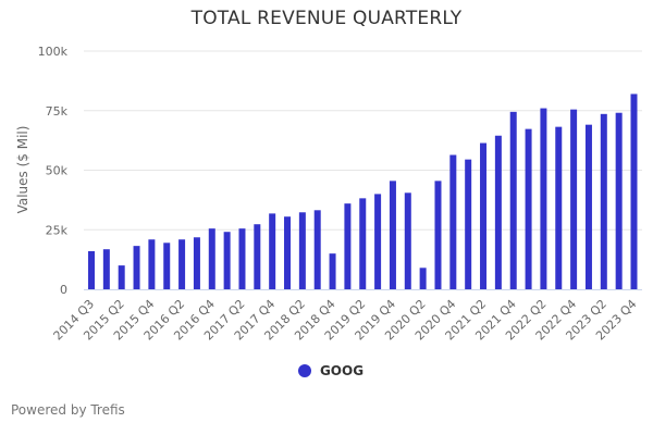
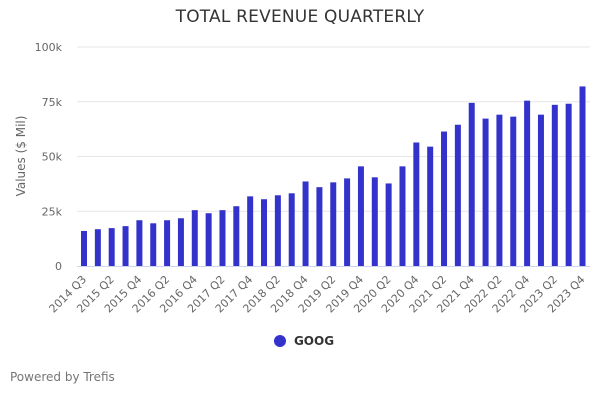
2015 Q2: 10k -> 17k
2018 Q4: 15k -> 39k
2020 Q2: 9k -> 38k
2022 Q2: 76k -> 69k
